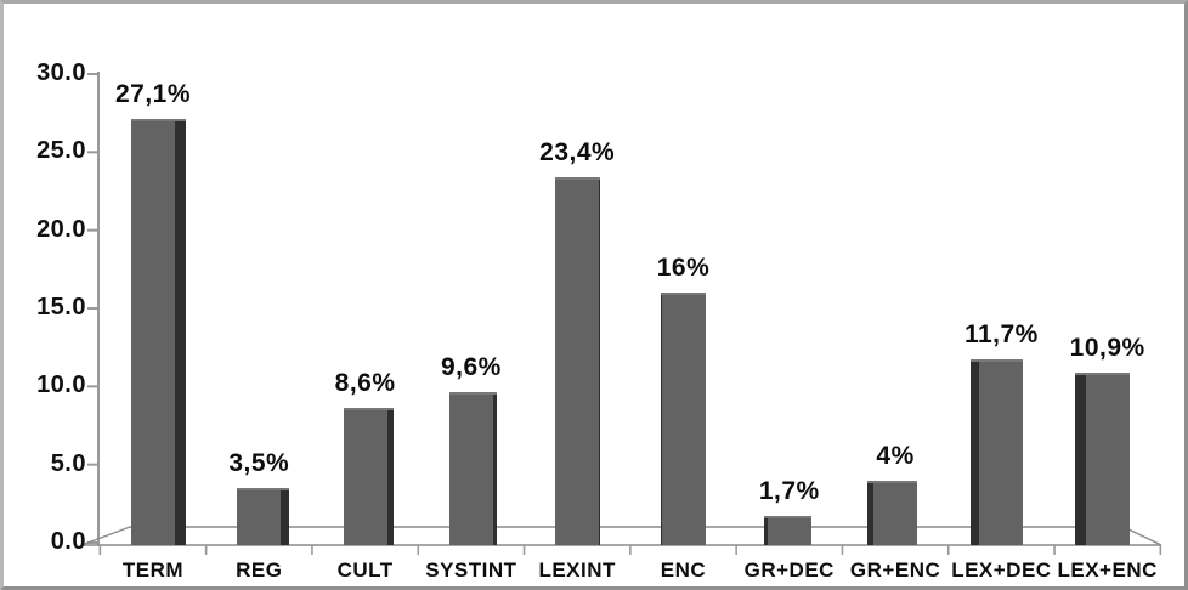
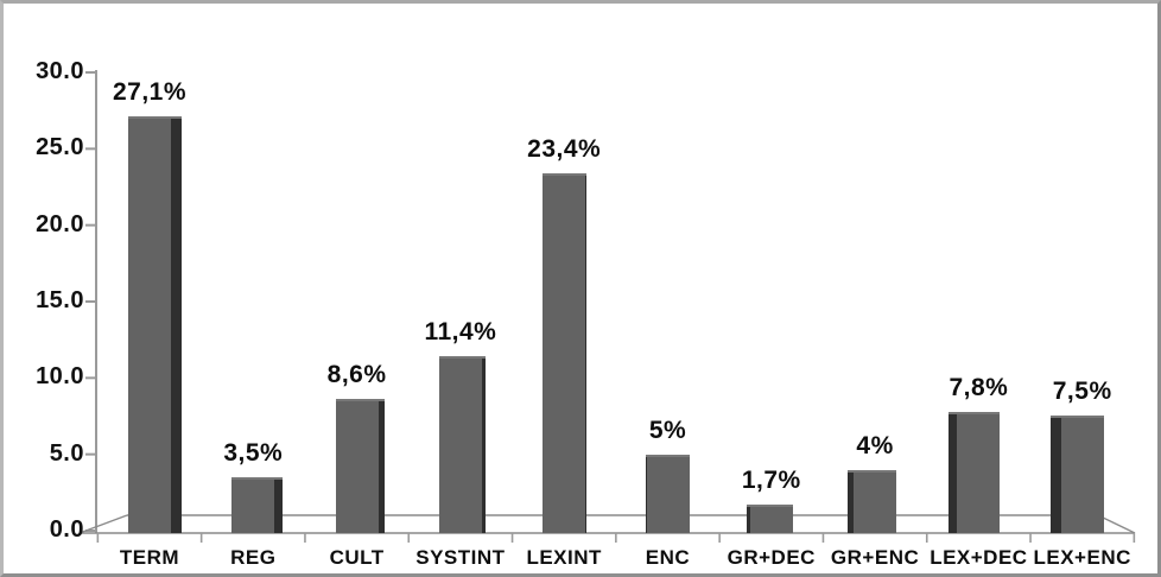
SYSTINT: 9,6% -> 11,4%
ENC: 16% -> 5%
LEX+DEC: 11,7% -> 7,8%
LEX+ENC: 10,9% -> 7,5%
